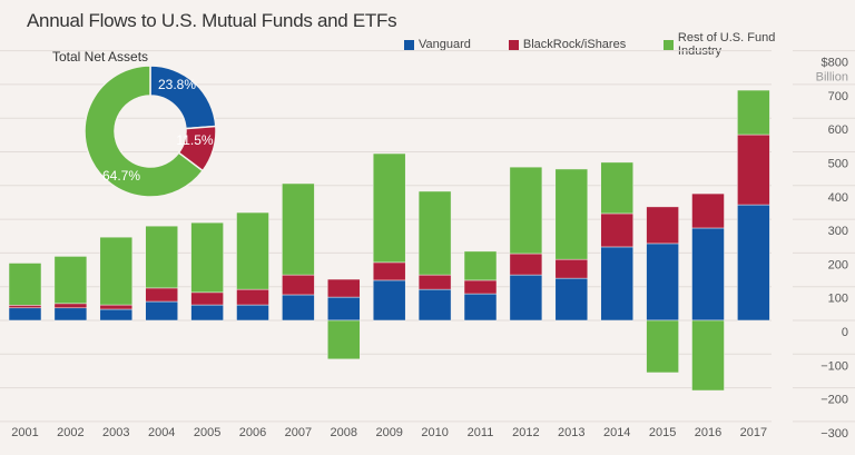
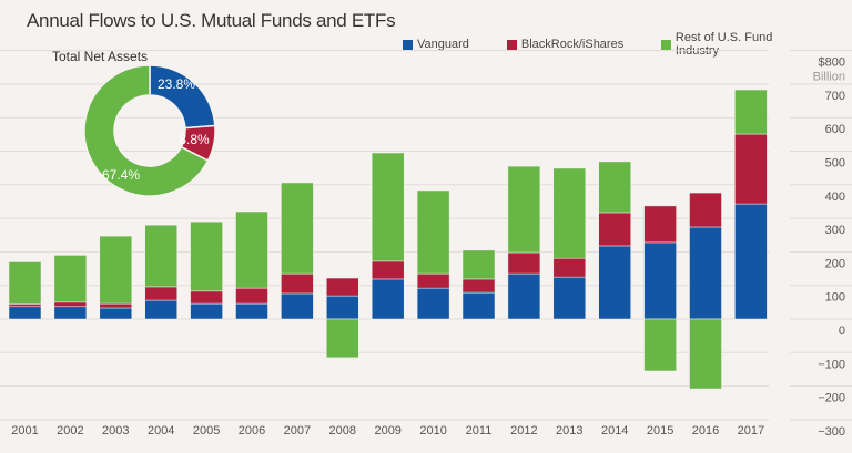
Total Net Assets/BlackRock/iShares: 11.5% -> 8.8%
Total Net Assets/Rest of U.S. Fund Industry: 64.7% -> 67.4%
